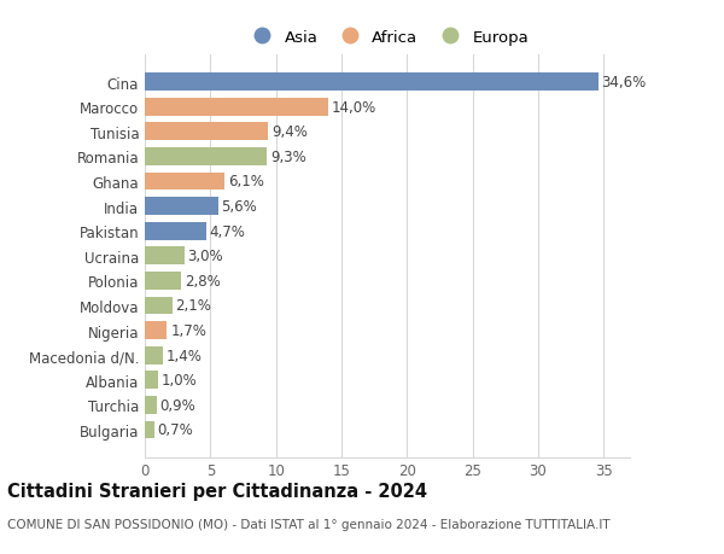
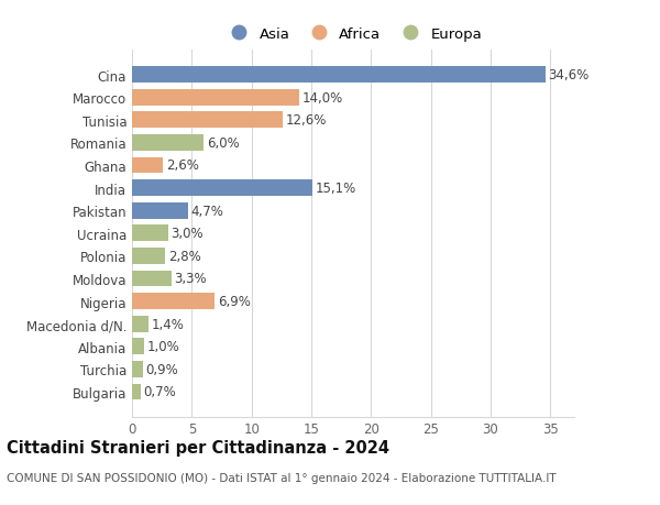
Tunisia: 9,4% -> 12,6%
Romania: 9,3% -> 6,0%
Ghana: 6,1% -> 2,6%
India: 5,6% -> 15,1%
Moldova: 2,1% -> 3,3%
Nigeria: 1,7% -> 6,9%
